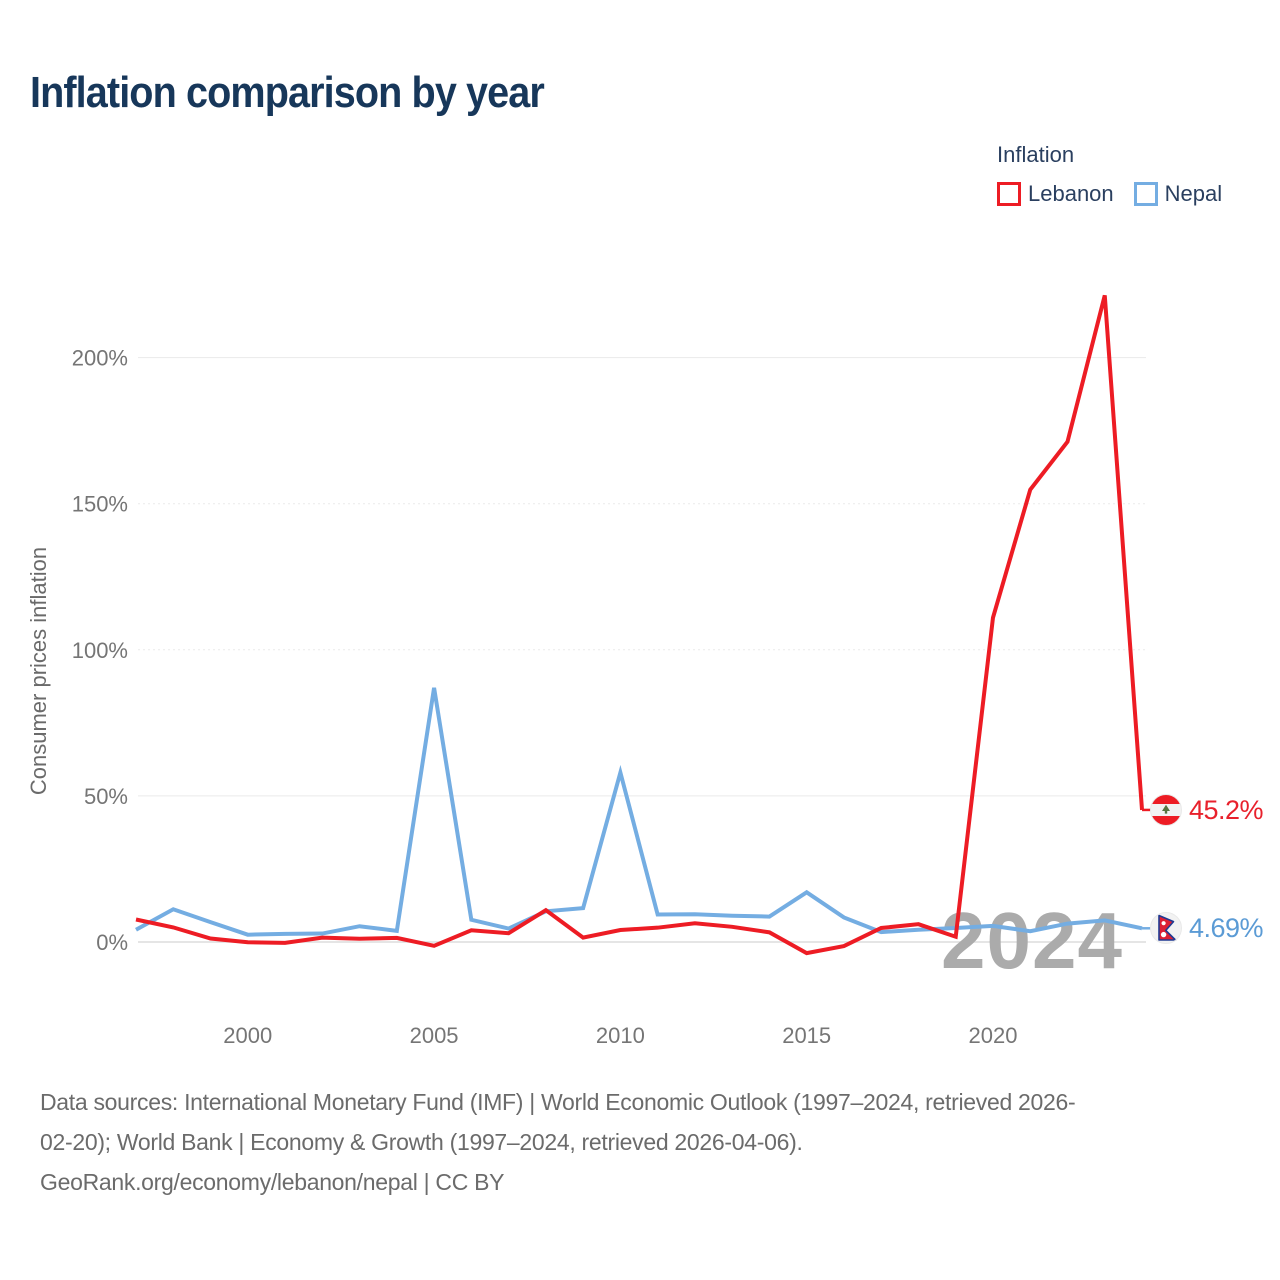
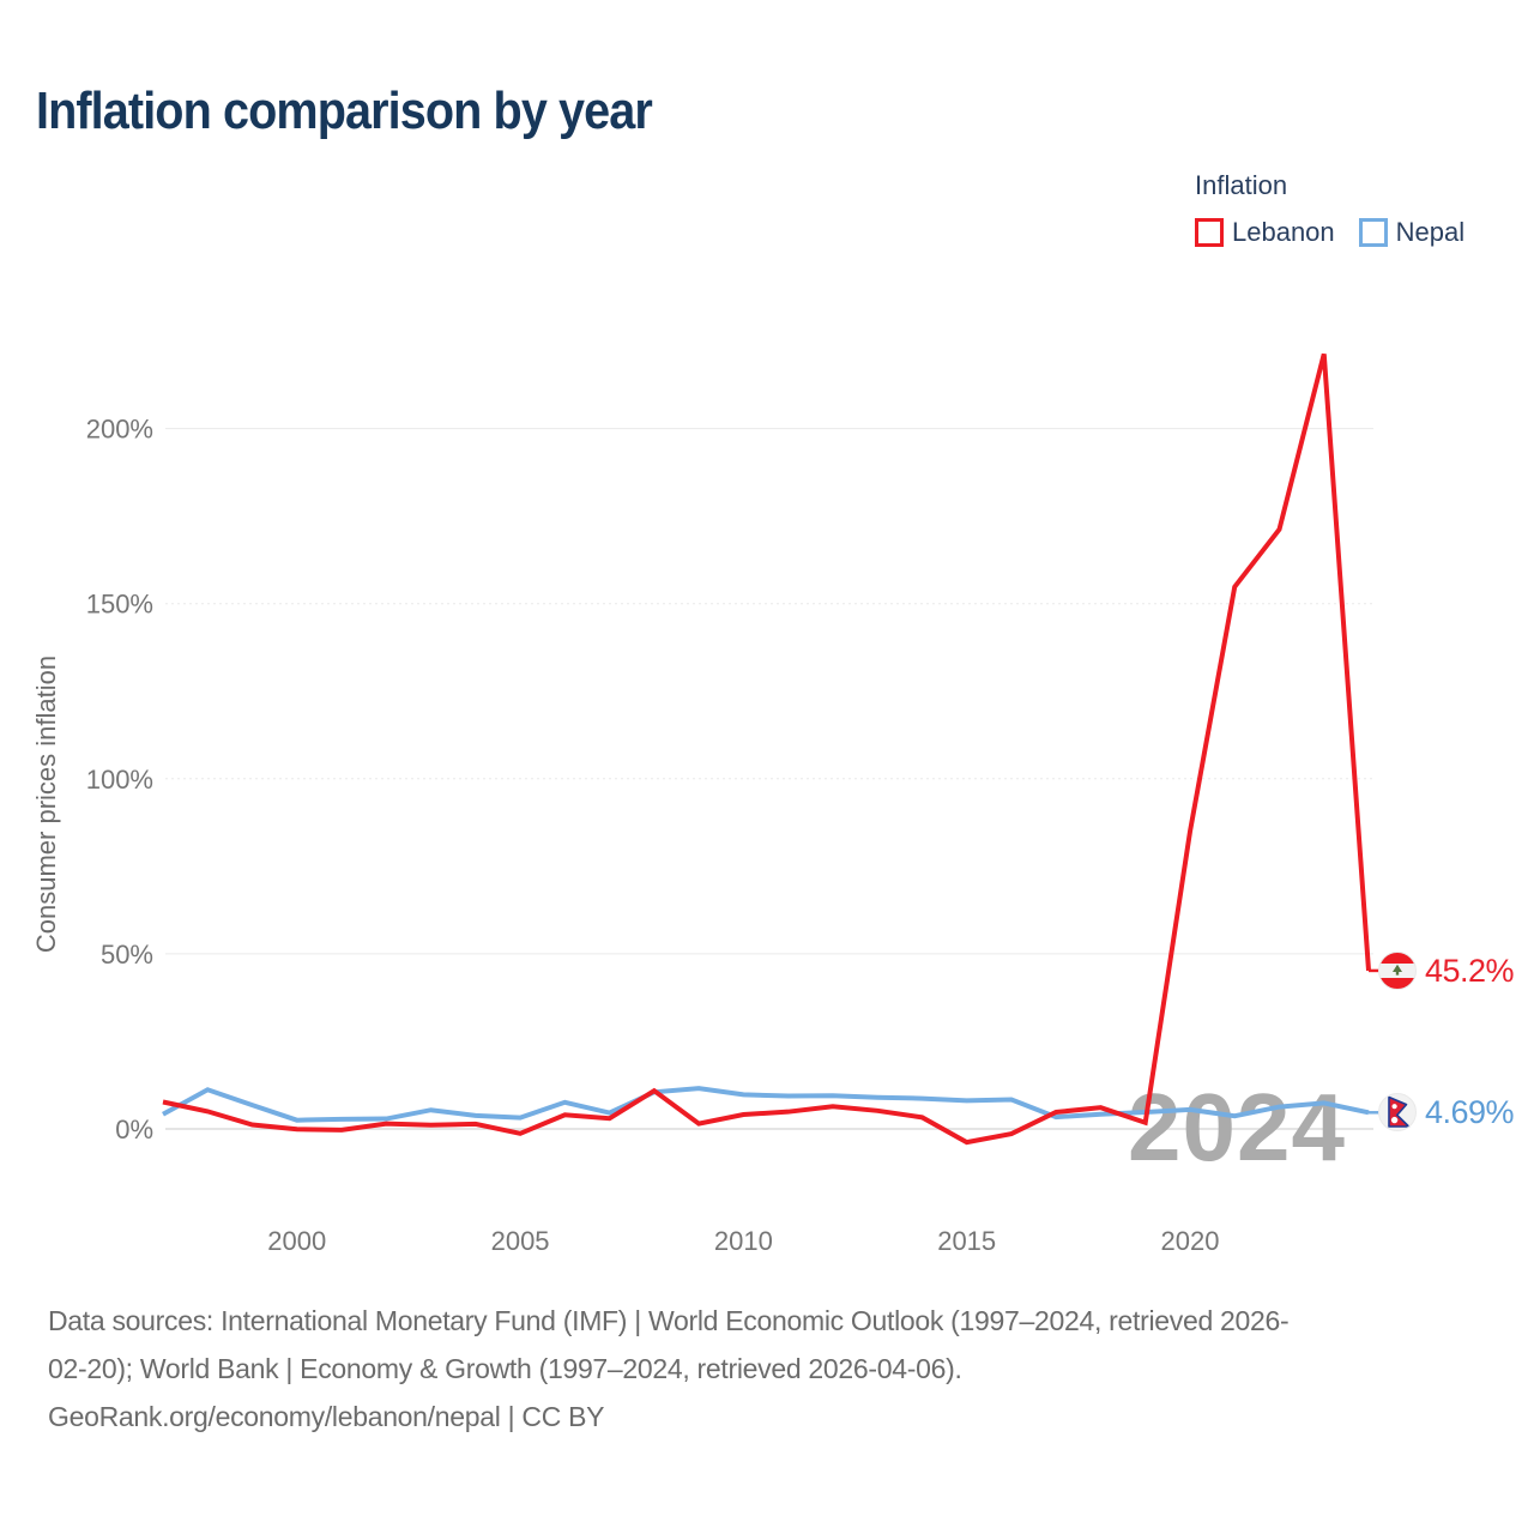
Nepal/2005: 87% -> 3%
Nepal/2010: 58% -> 10%
Nepal/2015: 17% -> 8%
Lebanon/2020: 111% -> 85%
